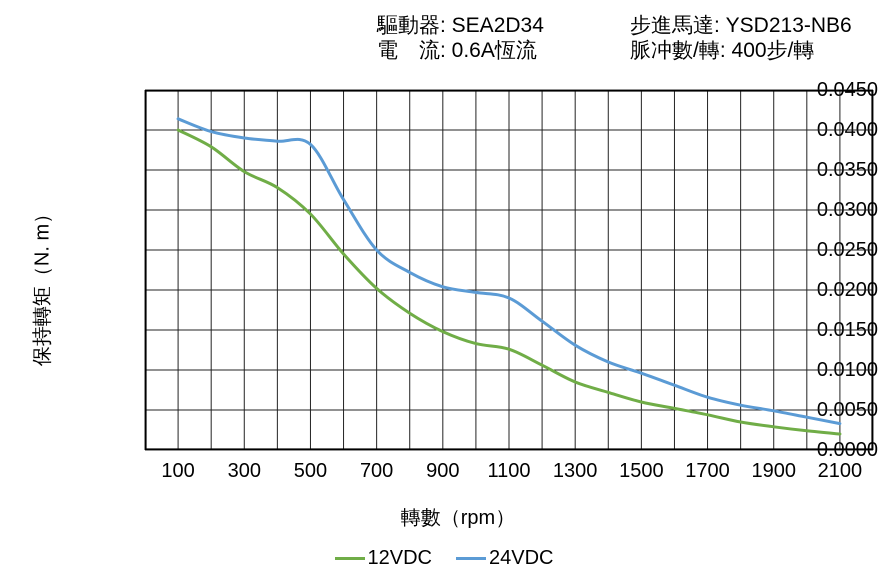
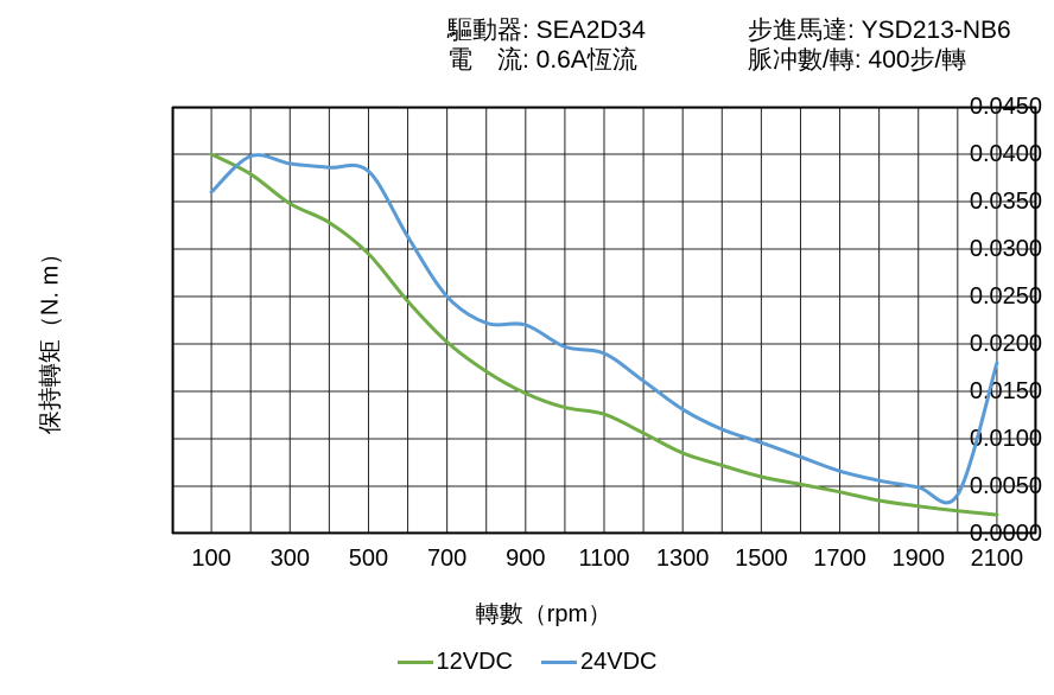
24VDC/100: 0.041 -> 0.036
24VDC/900: 0.020 -> 0.022
24VDC/2100: 0.003 -> 0.018
